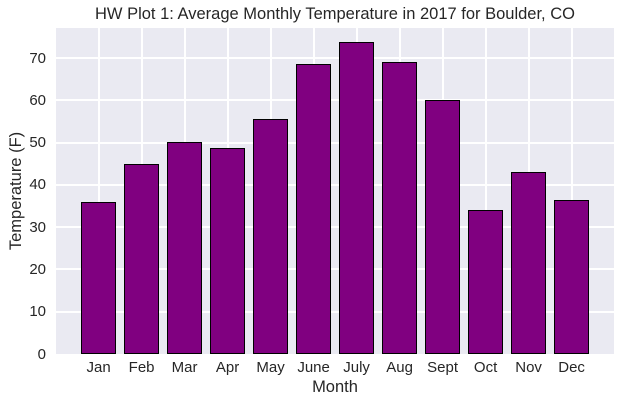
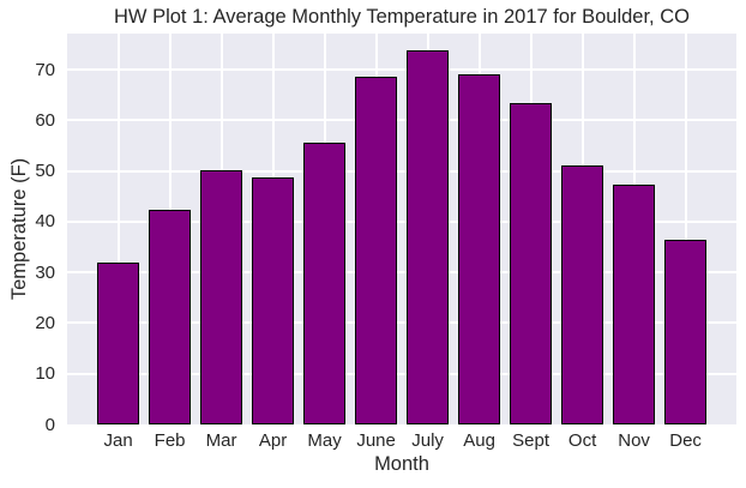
Jan: 36 -> 32
Feb: 45 -> 42
Sept: 60 -> 64
Oct: 34 -> 51
Nov: 43 -> 47
